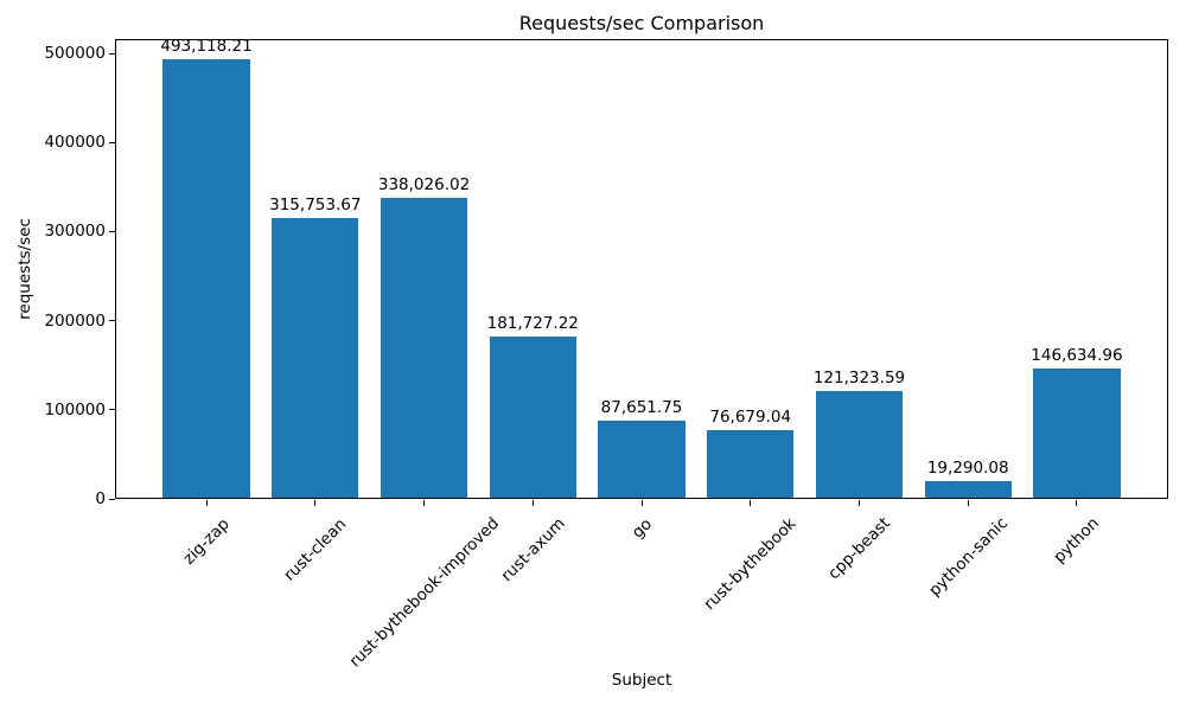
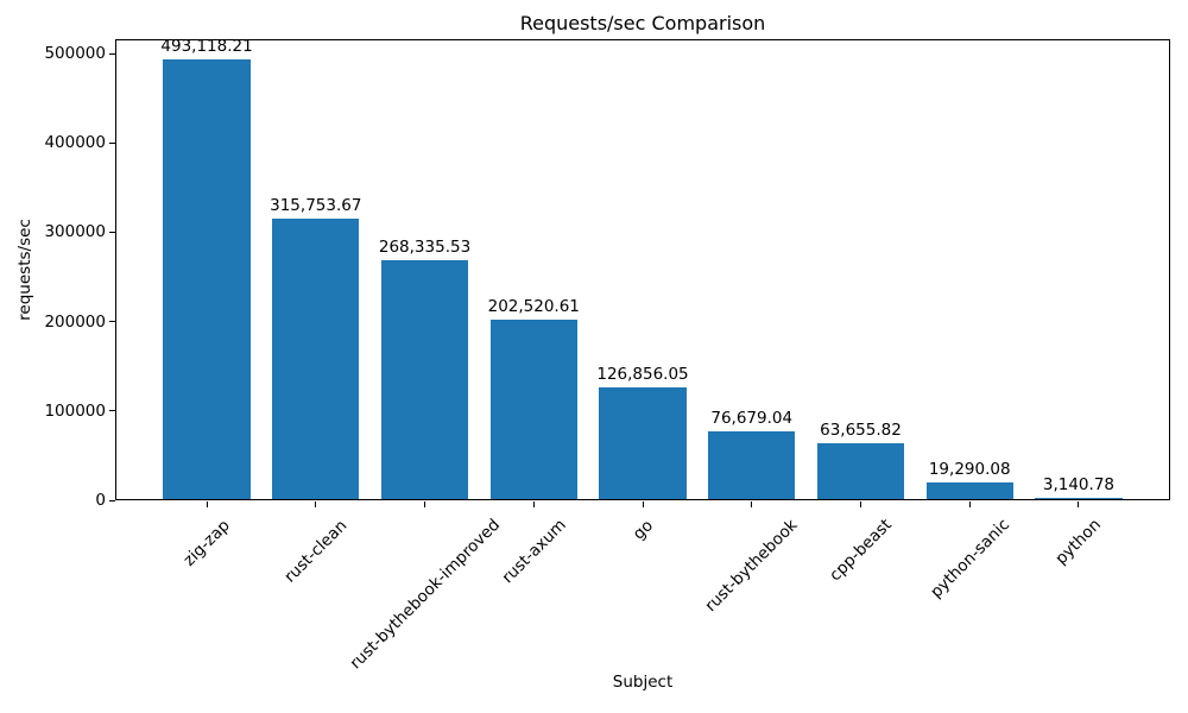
rust-bythebook-improved: 338,026.02 -> 268,335.53
rust-axum: 181,727.22 -> 202,520.61
go: 87,651.75 -> 126,856.05
cpp-beast: 121,323.59 -> 63,655.82
python: 146,634.96 -> 3,140.78
